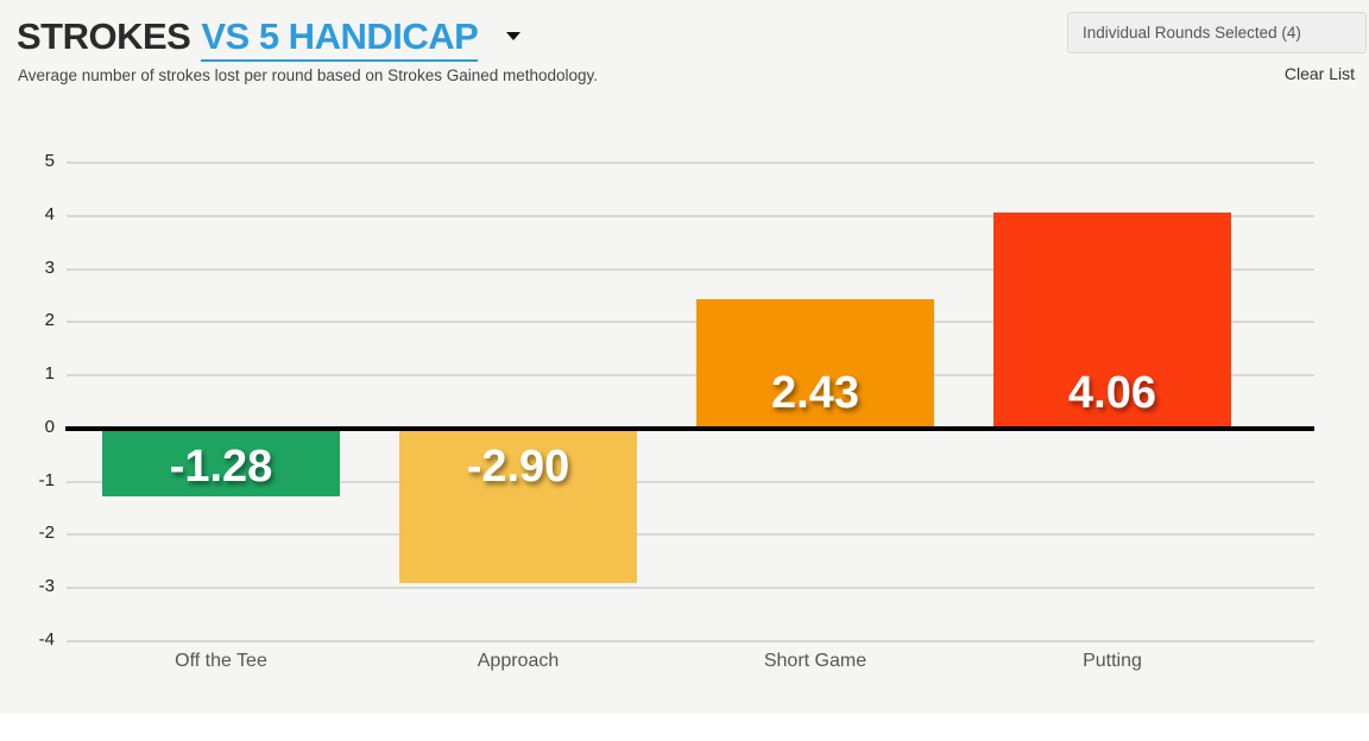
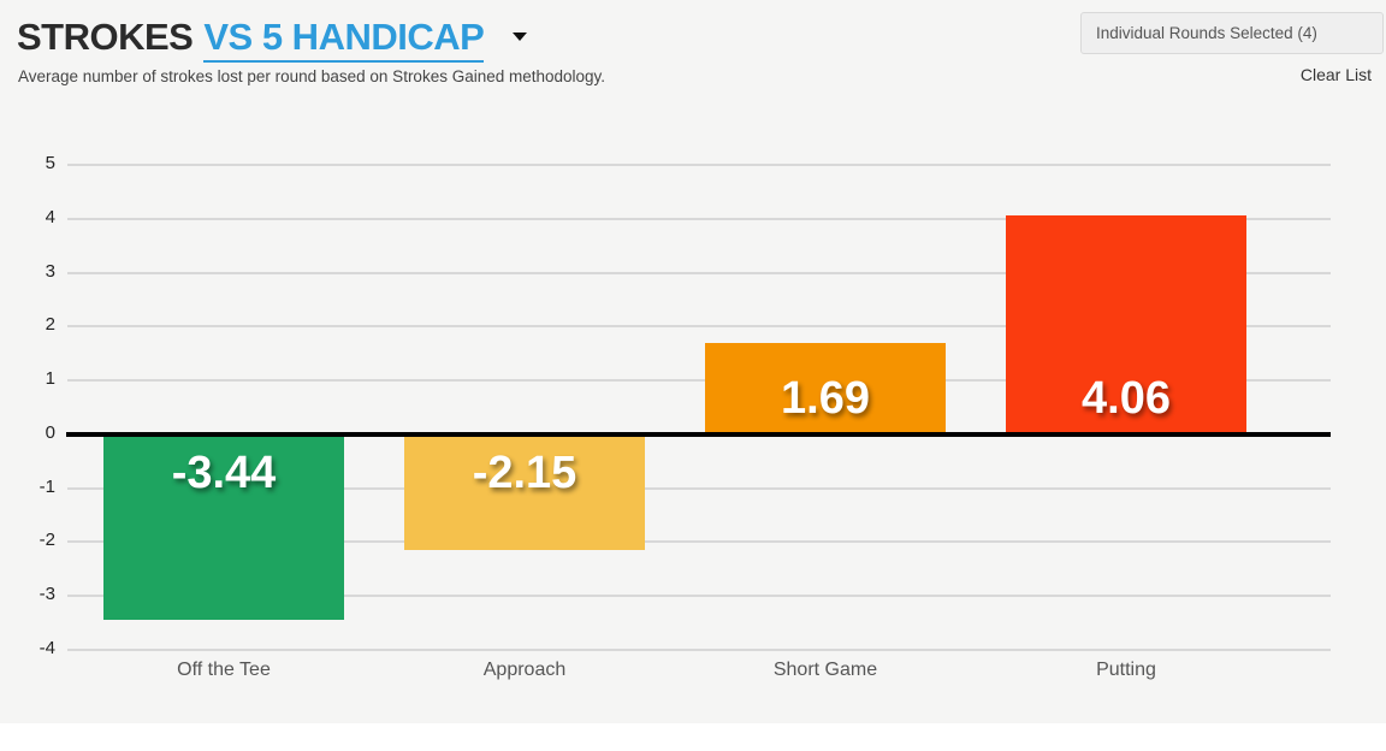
Off the Tee: -1.28 -> -3.44
Approach: -2.90 -> -2.15
Short Game: 2.43 -> 1.69
